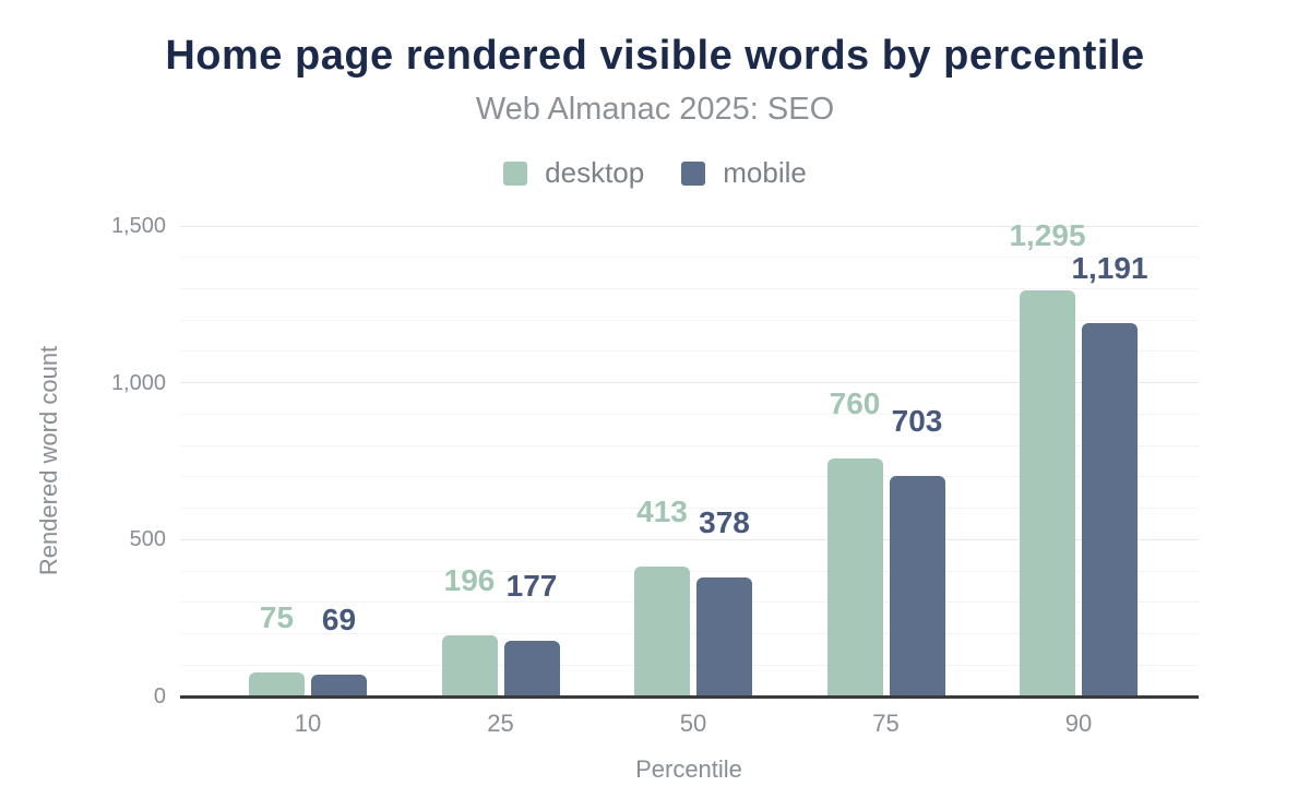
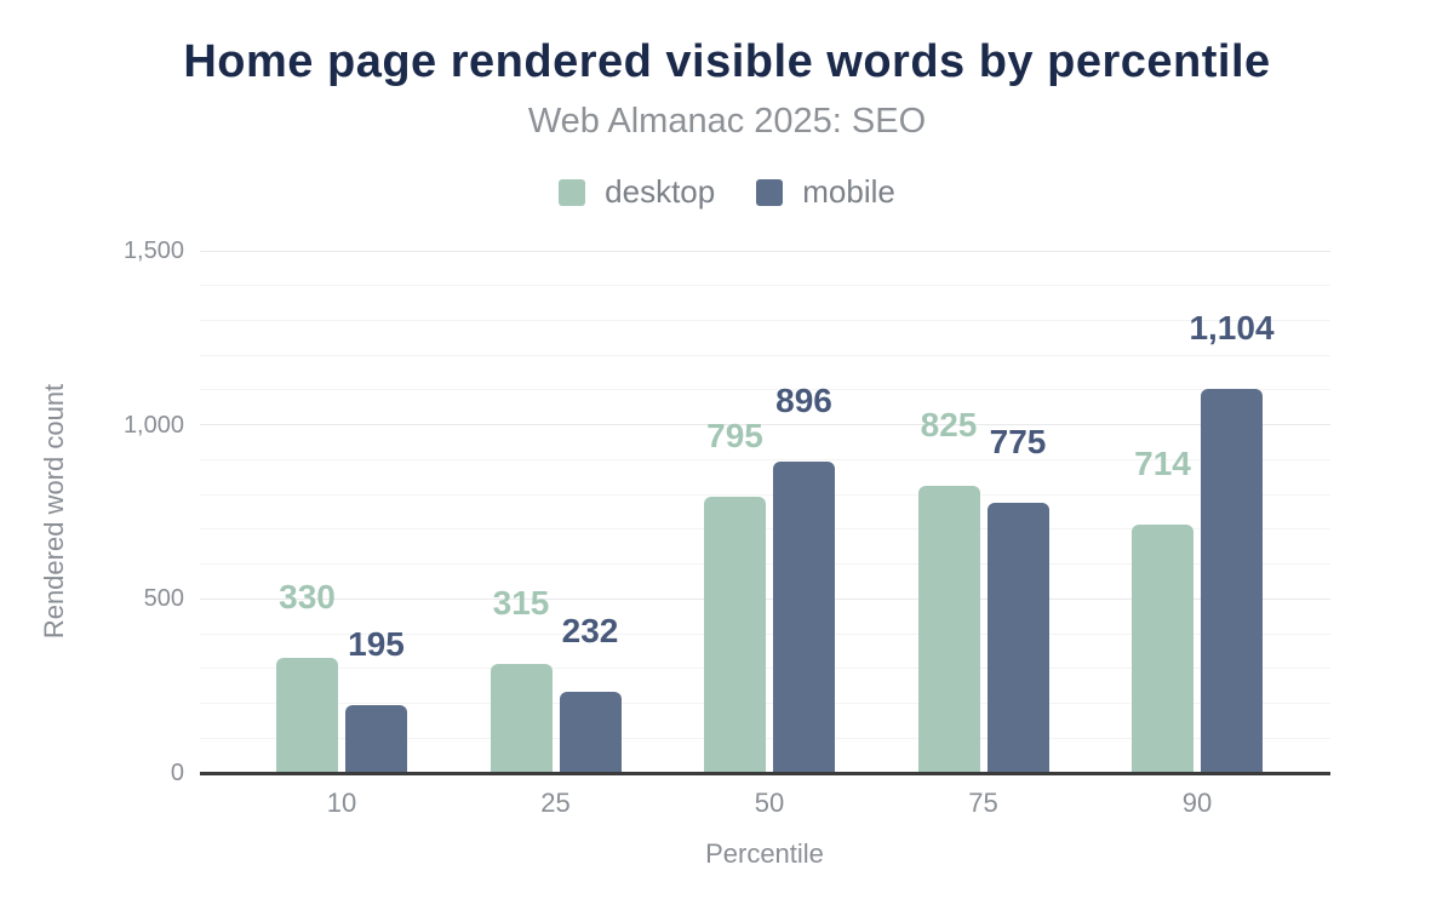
desktop/10: 75 -> 330
mobile/10: 69 -> 195
desktop/25: 196 -> 315
mobile/25: 177 -> 232
desktop/50: 413 -> 795
mobile/50: 378 -> 896
desktop/75: 760 -> 825
mobile/75: 703 -> 775
desktop/90: 1,295 -> 714
mobile/90: 1,191 -> 1,104
